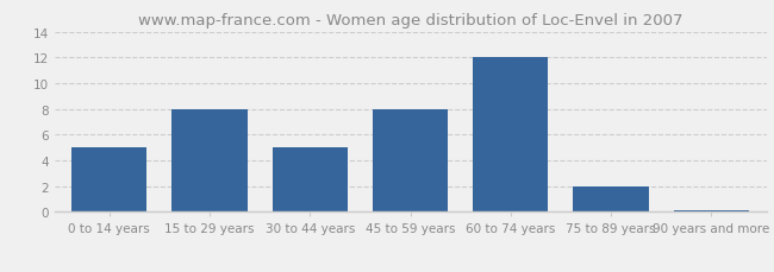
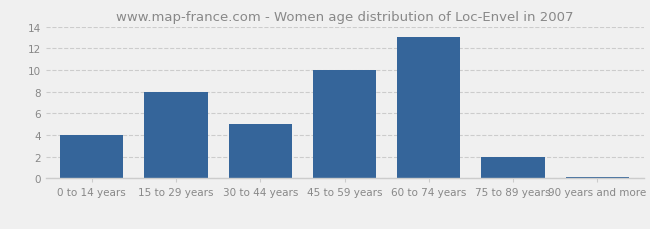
0 to 14 years: 5.0 -> 4.0
45 to 59 years: 8.0 -> 10.0
60 to 74 years: 12.0 -> 13.0
